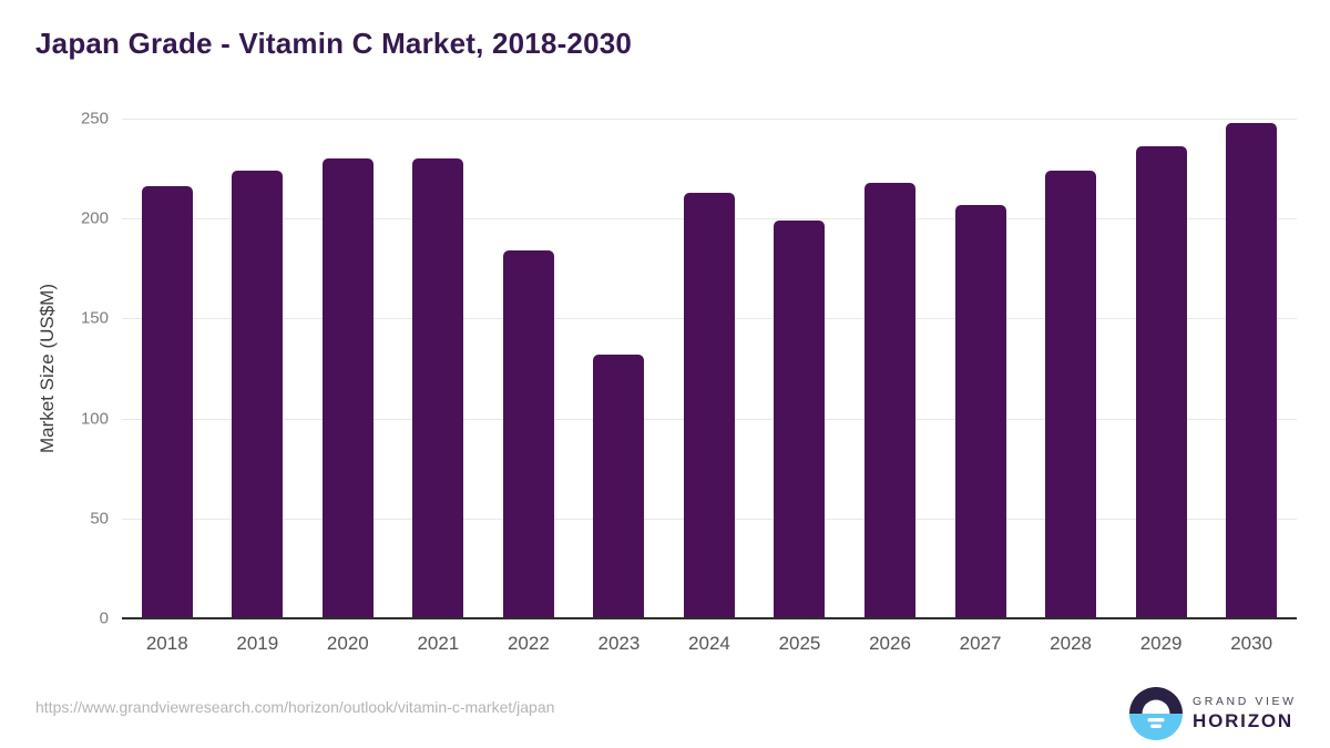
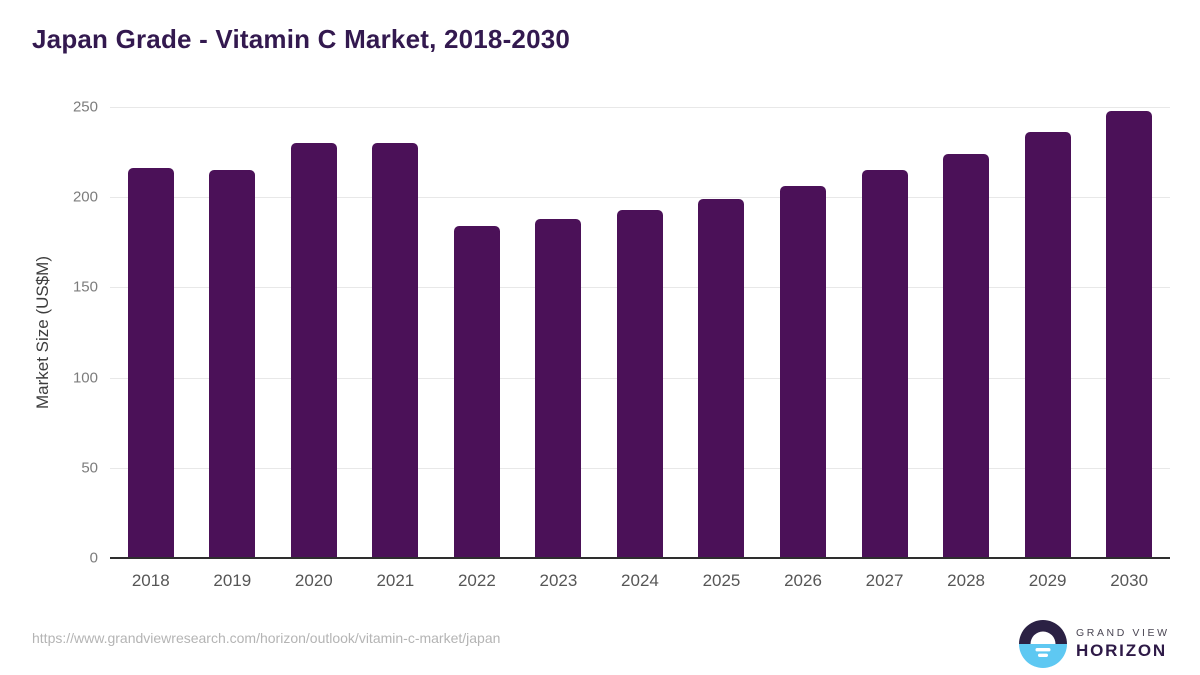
2019: 224 -> 215
2023: 132 -> 188
2024: 213 -> 193
2026: 218 -> 206
2027: 207 -> 215
